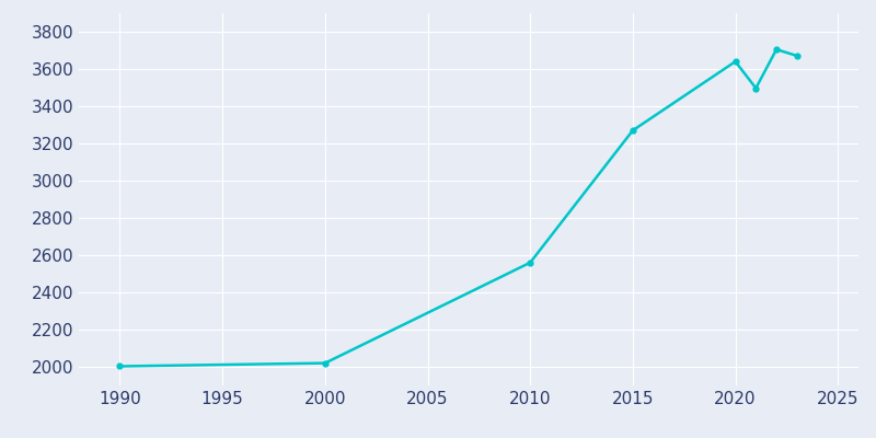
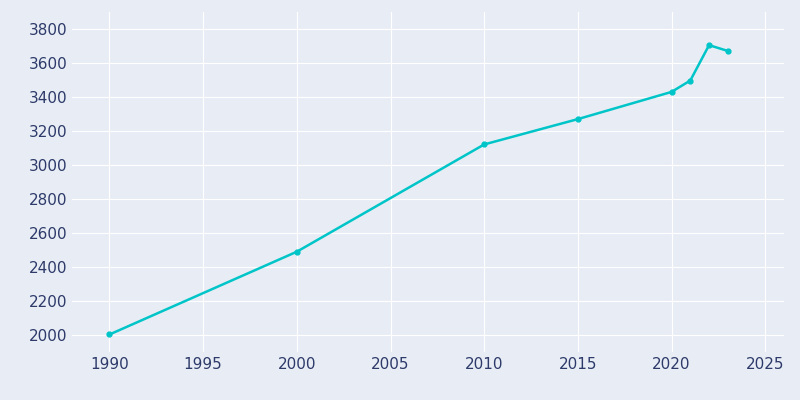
2000: 2020 -> 2490
2010: 2560 -> 3120
2020: 3640 -> 3430
